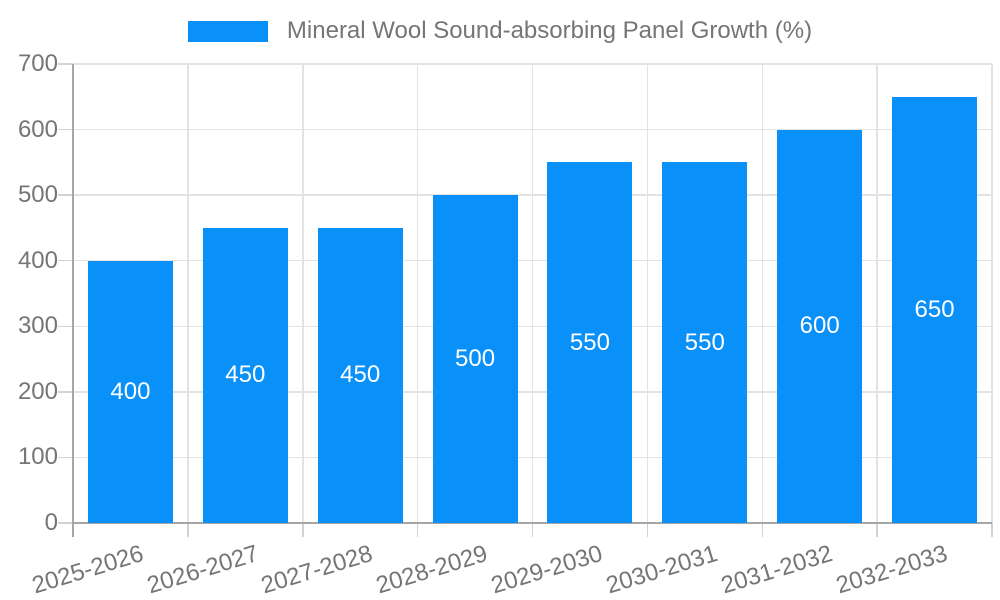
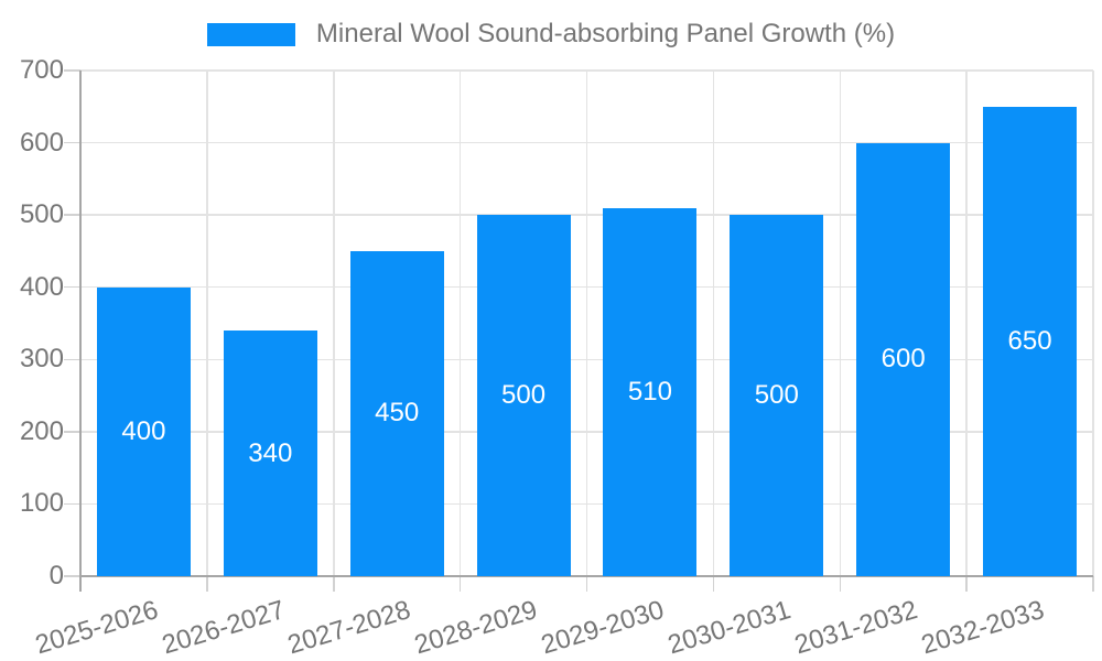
2026-2027: 450 -> 340
2029-2030: 550 -> 510
2030-2031: 550 -> 500
